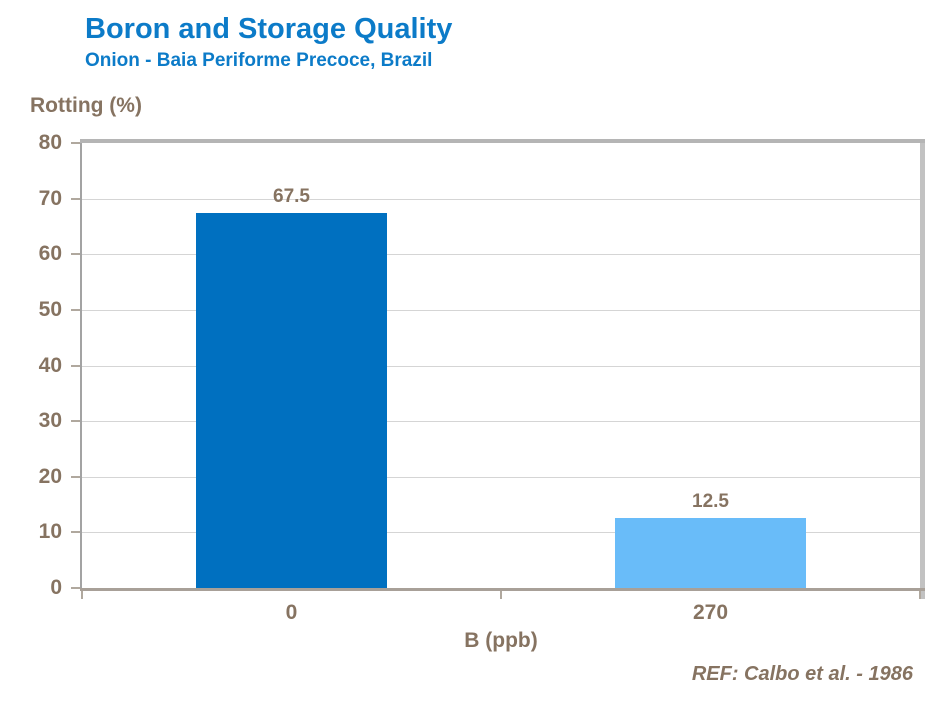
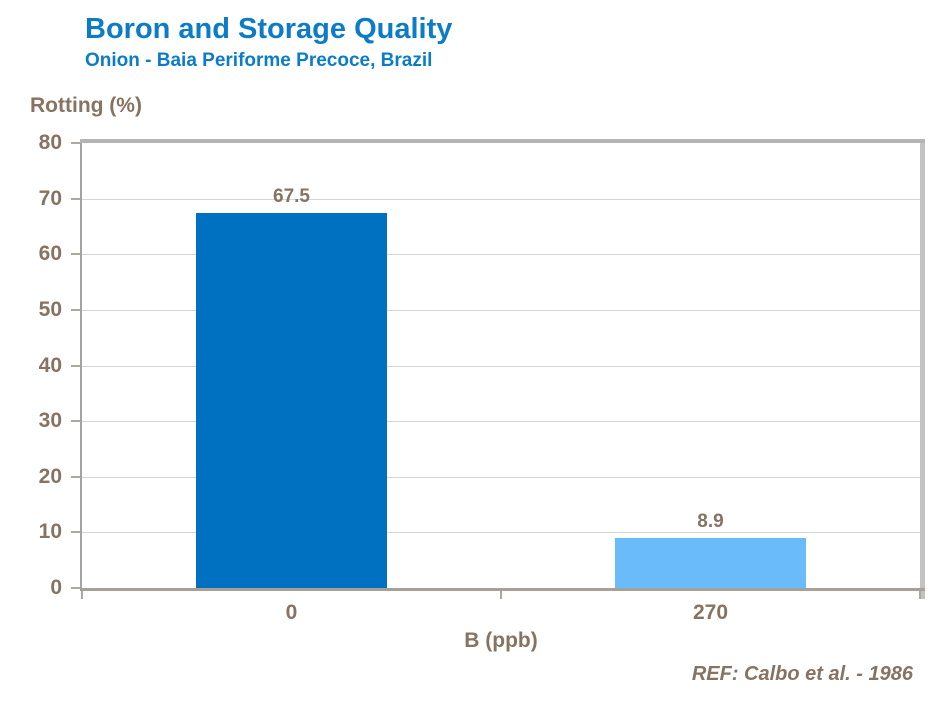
270: 12.5 -> 8.9
